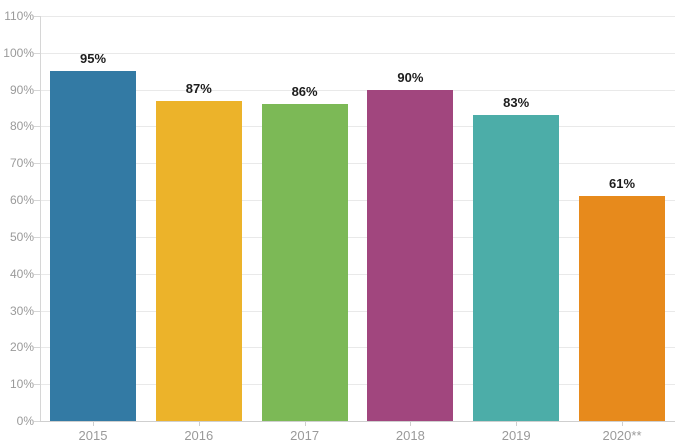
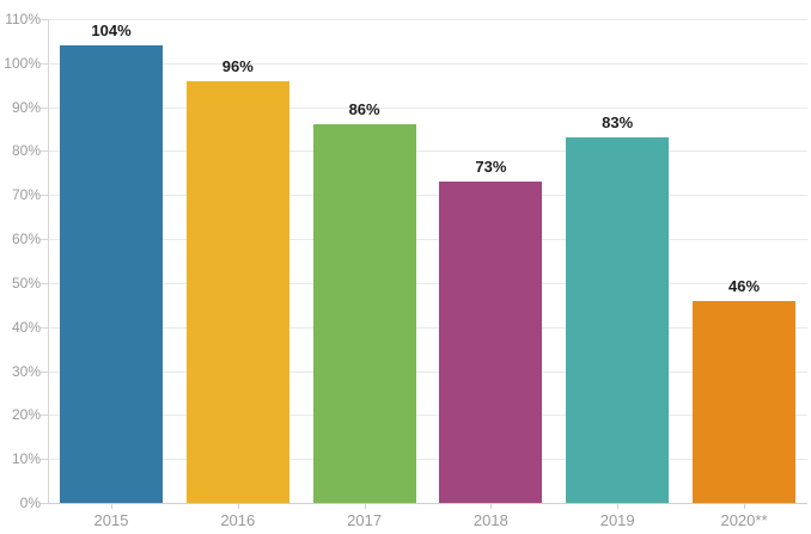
2015: 95% -> 104%
2016: 87% -> 96%
2018: 90% -> 73%
2020**: 61% -> 46%
